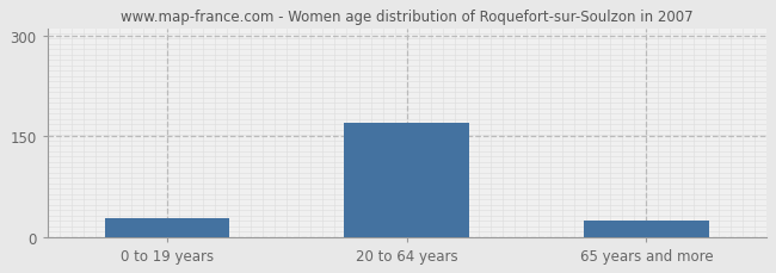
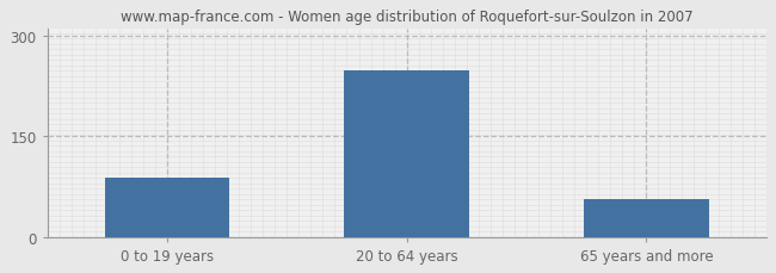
0 to 19 years: 28 -> 88
20 to 64 years: 170 -> 248
65 years and more: 25 -> 56
